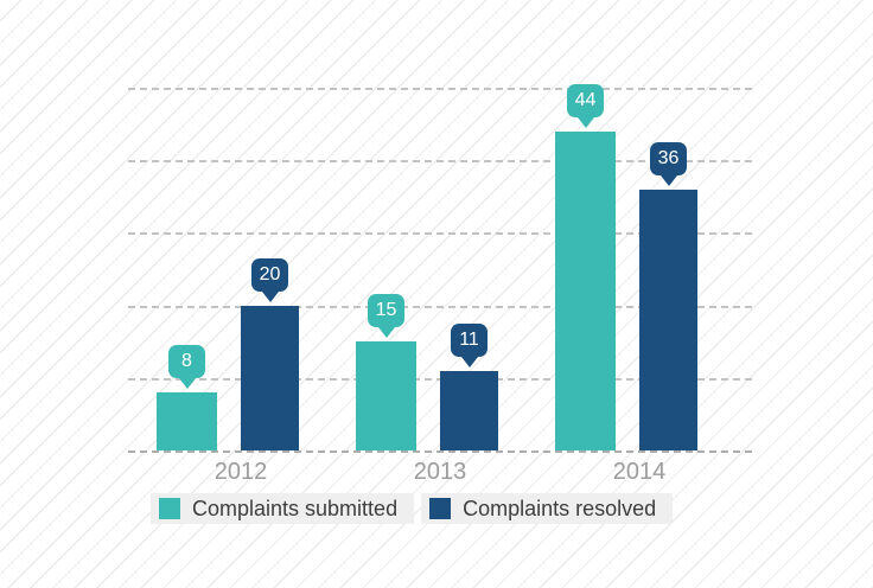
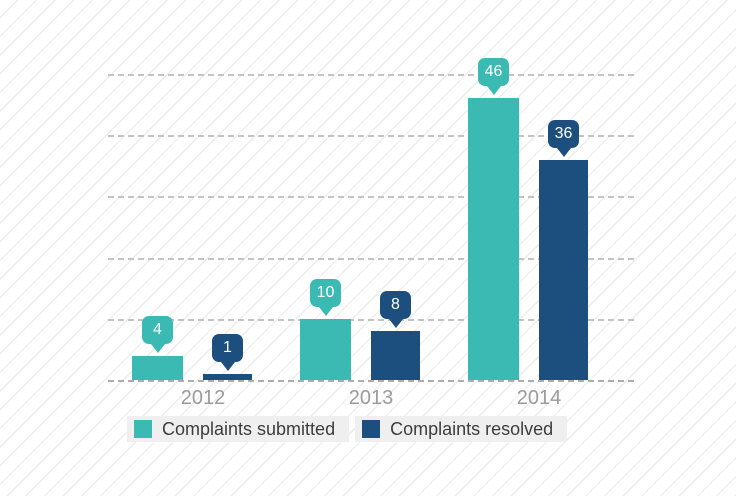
Complaints submitted/2012: 8 -> 4
Complaints resolved/2012: 20 -> 1
Complaints submitted/2013: 15 -> 10
Complaints resolved/2013: 11 -> 8
Complaints submitted/2014: 44 -> 46
